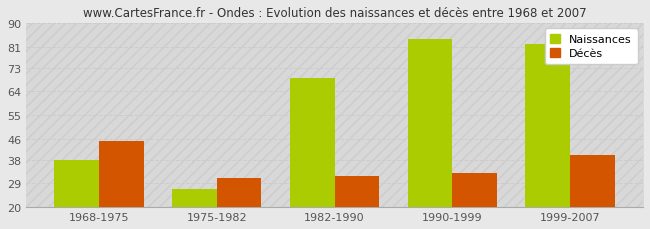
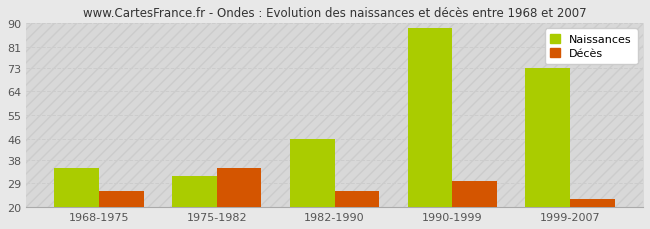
Naissances/1968-1975: 38 -> 35
Décès/1968-1975: 45 -> 26
Naissances/1975-1982: 27 -> 32
Décès/1975-1982: 31 -> 35
Naissances/1982-1990: 69 -> 46
Décès/1982-1990: 32 -> 26
Naissances/1990-1999: 84 -> 88
Décès/1990-1999: 33 -> 30
Naissances/1999-2007: 82 -> 73
Décès/1999-2007: 40 -> 23
